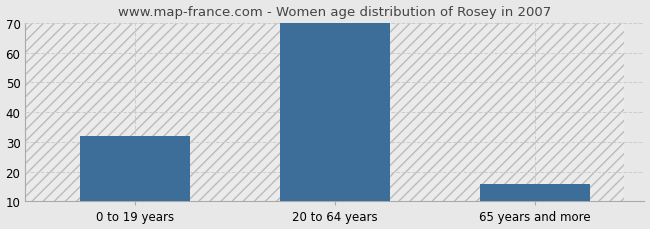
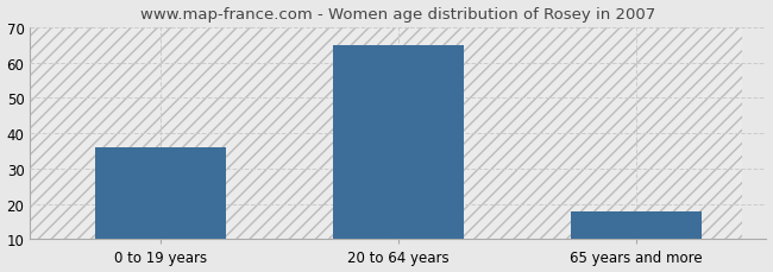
0 to 19 years: 32 -> 36
20 to 64 years: 70 -> 65
65 years and more: 16 -> 18
